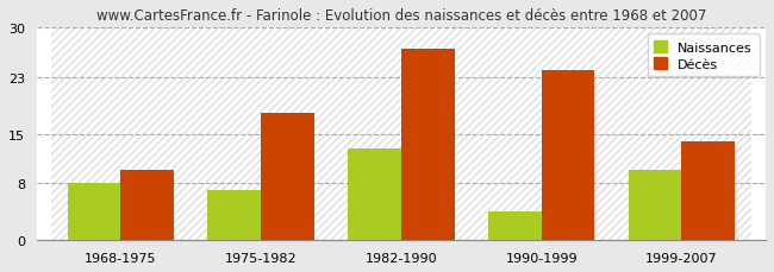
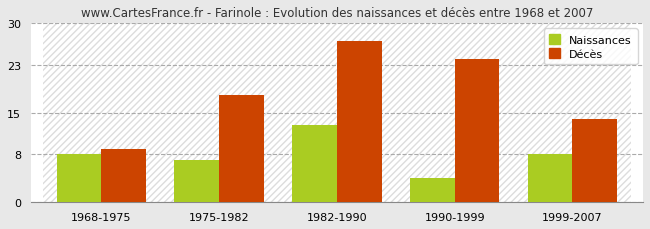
Décès/1968-1975: 10 -> 9
Naissances/1999-2007: 10 -> 8
